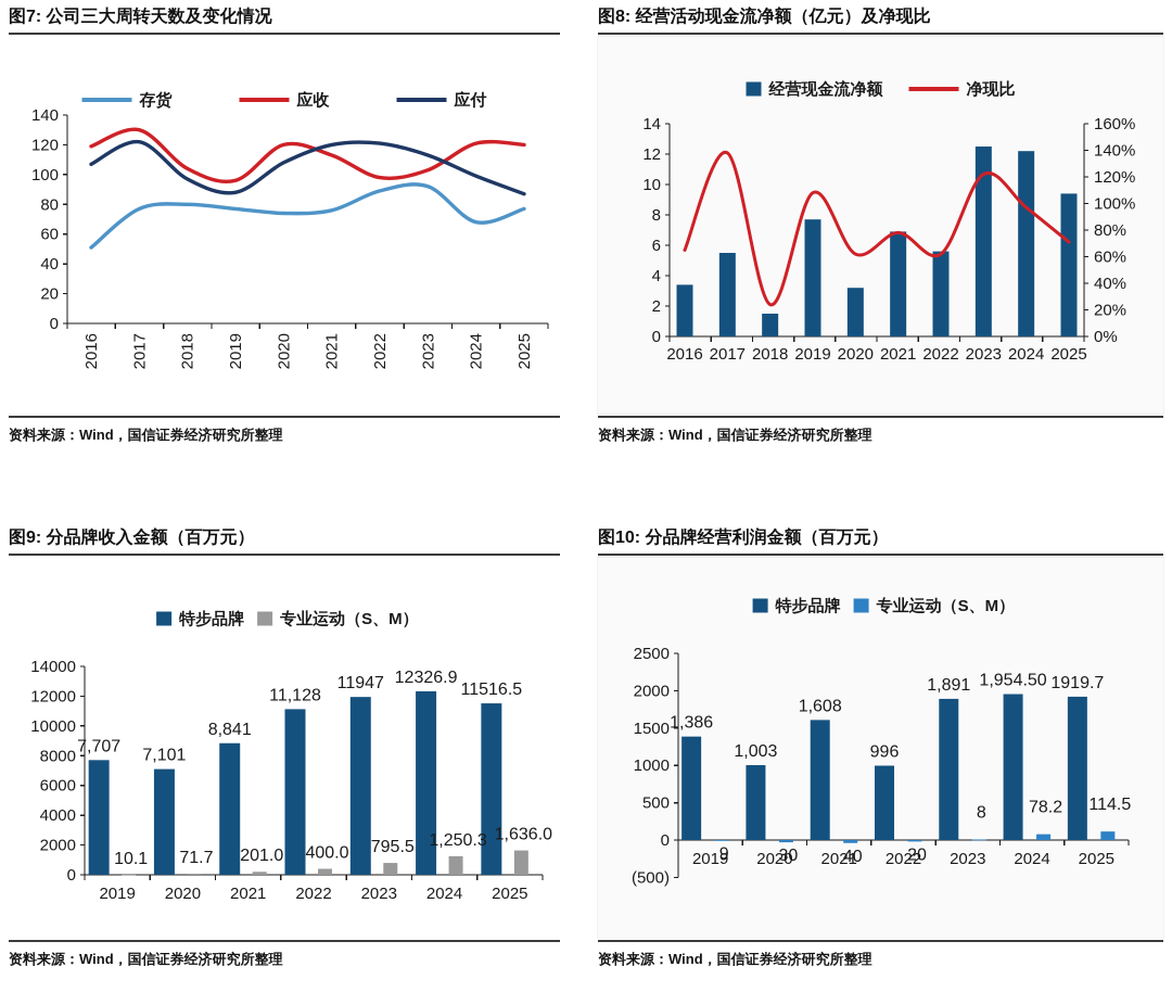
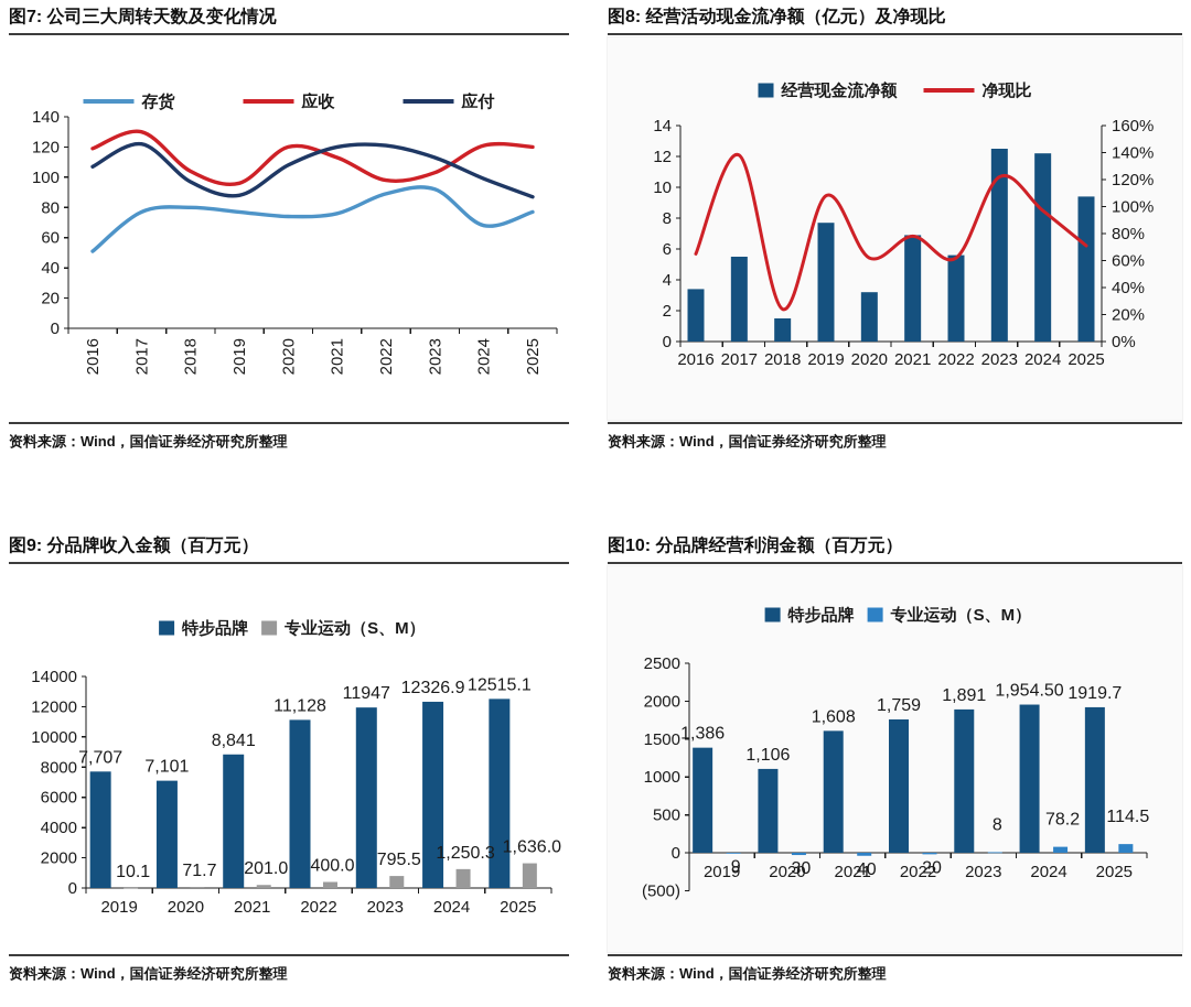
图9: 分品牌收入金额（百万元）/特步品牌/2025: 11516.5 -> 12515.1
图10: 分品牌经营利润金额（百万元）/特步品牌/2020: 1,003 -> 1,106
图10: 分品牌经营利润金额（百万元）/特步品牌/2022: 996 -> 1,759
